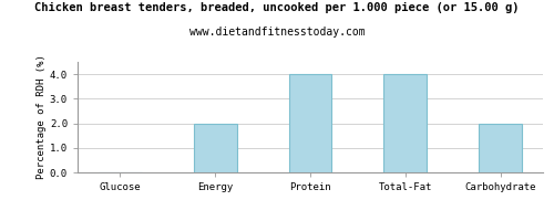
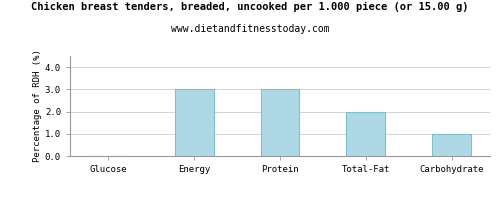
Energy: 2 -> 3
Protein: 4 -> 3
Total-Fat: 4 -> 2
Carbohydrate: 2 -> 1
